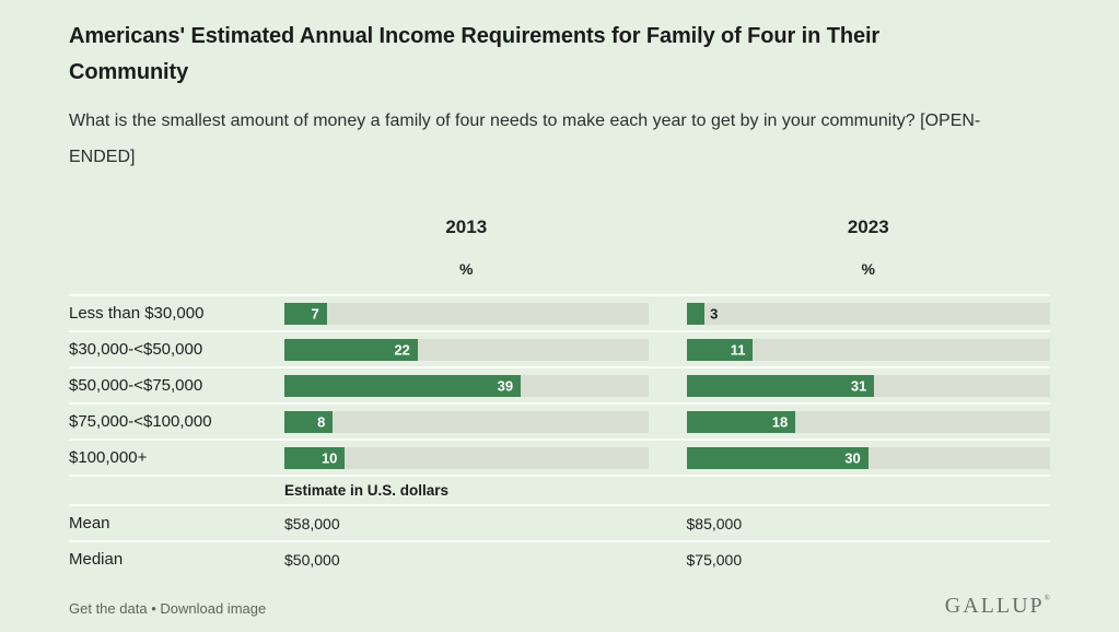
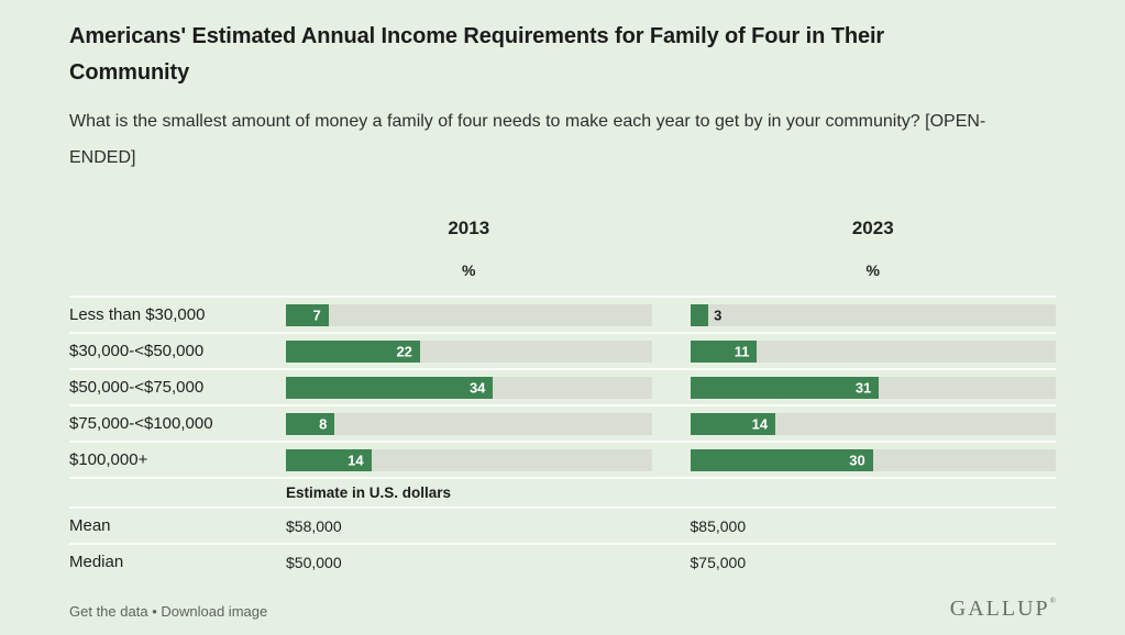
2013/$50,000-<$75,000: 39 -> 34
2023/$75,000-<$100,000: 18 -> 14
2013/$100,000+: 10 -> 14
